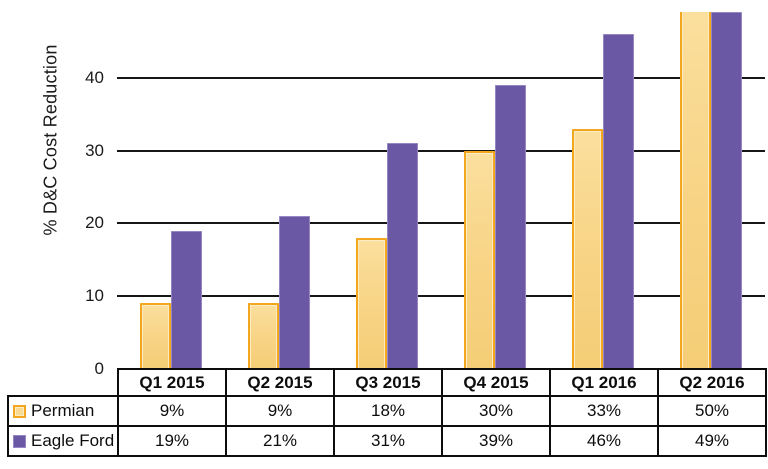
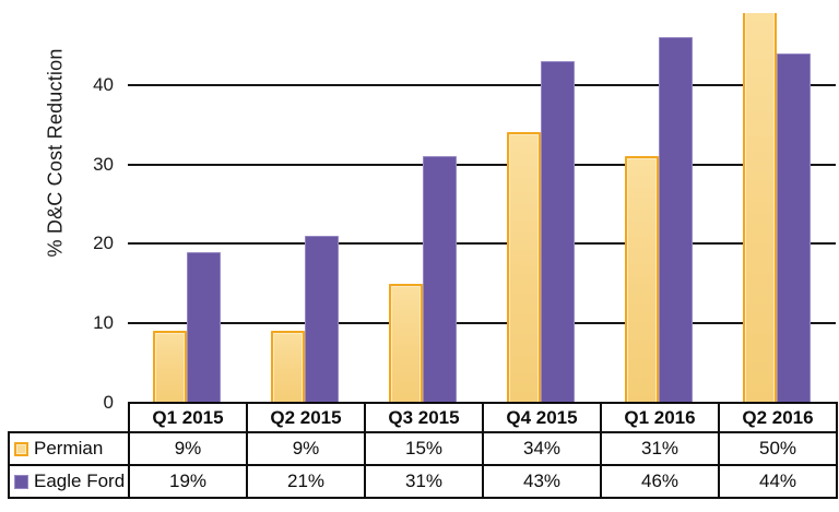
Permian/Q3 2015: 18% -> 15%
Permian/Q4 2015: 30% -> 34%
Eagle Ford/Q4 2015: 39% -> 43%
Permian/Q1 2016: 33% -> 31%
Eagle Ford/Q2 2016: 49% -> 44%
